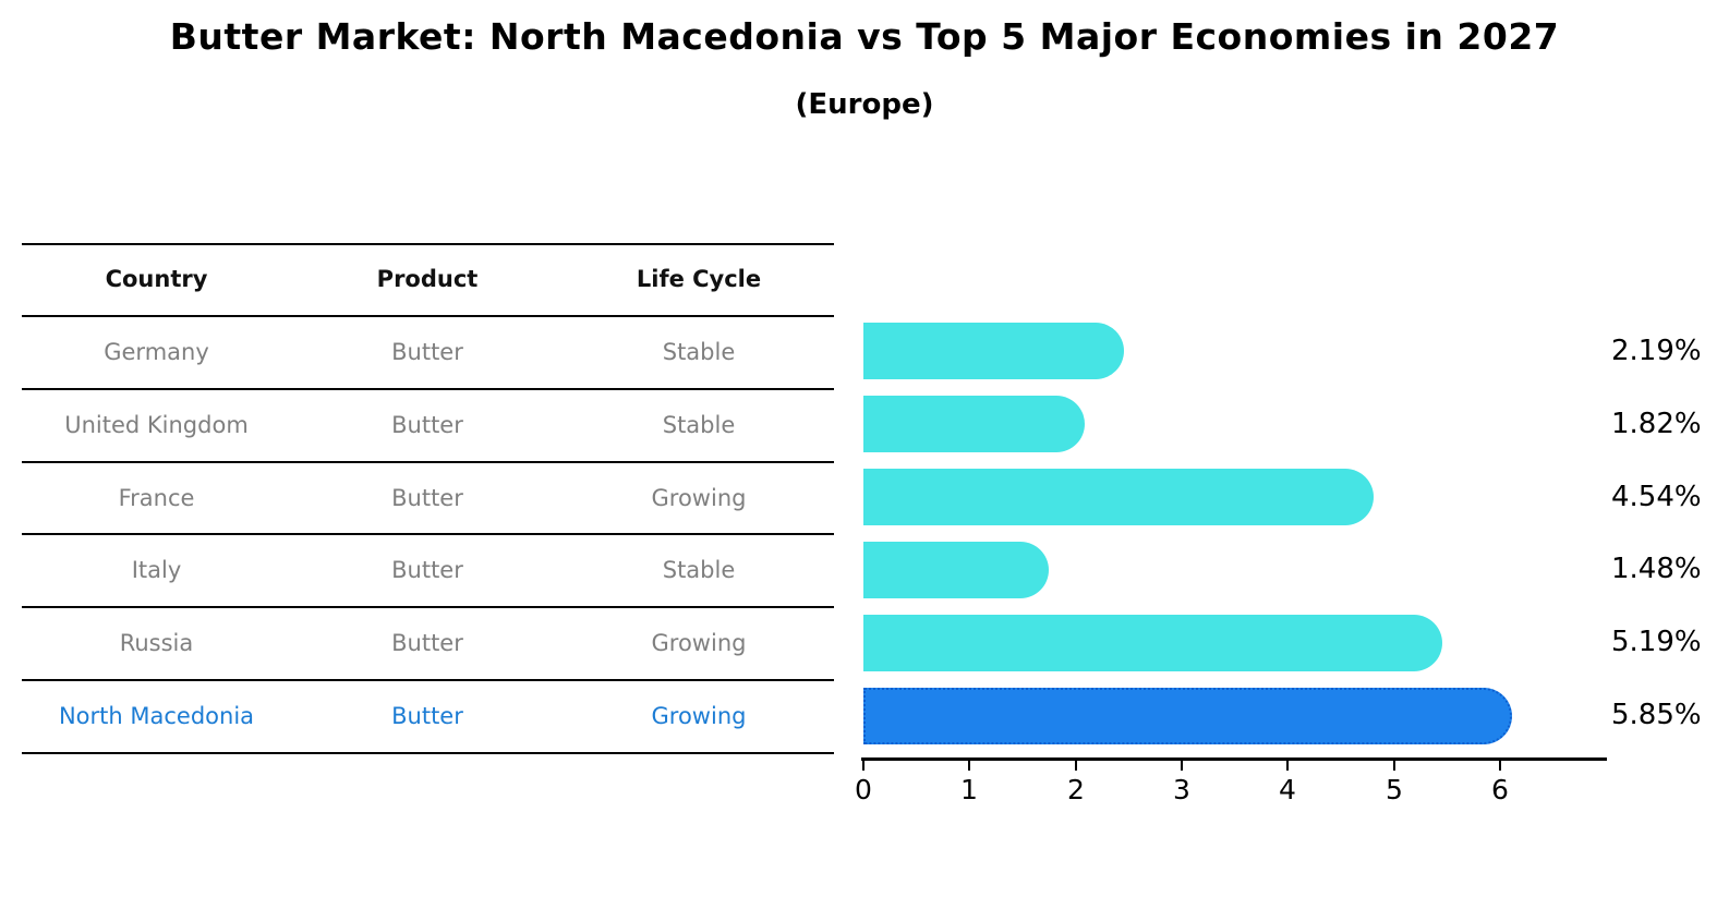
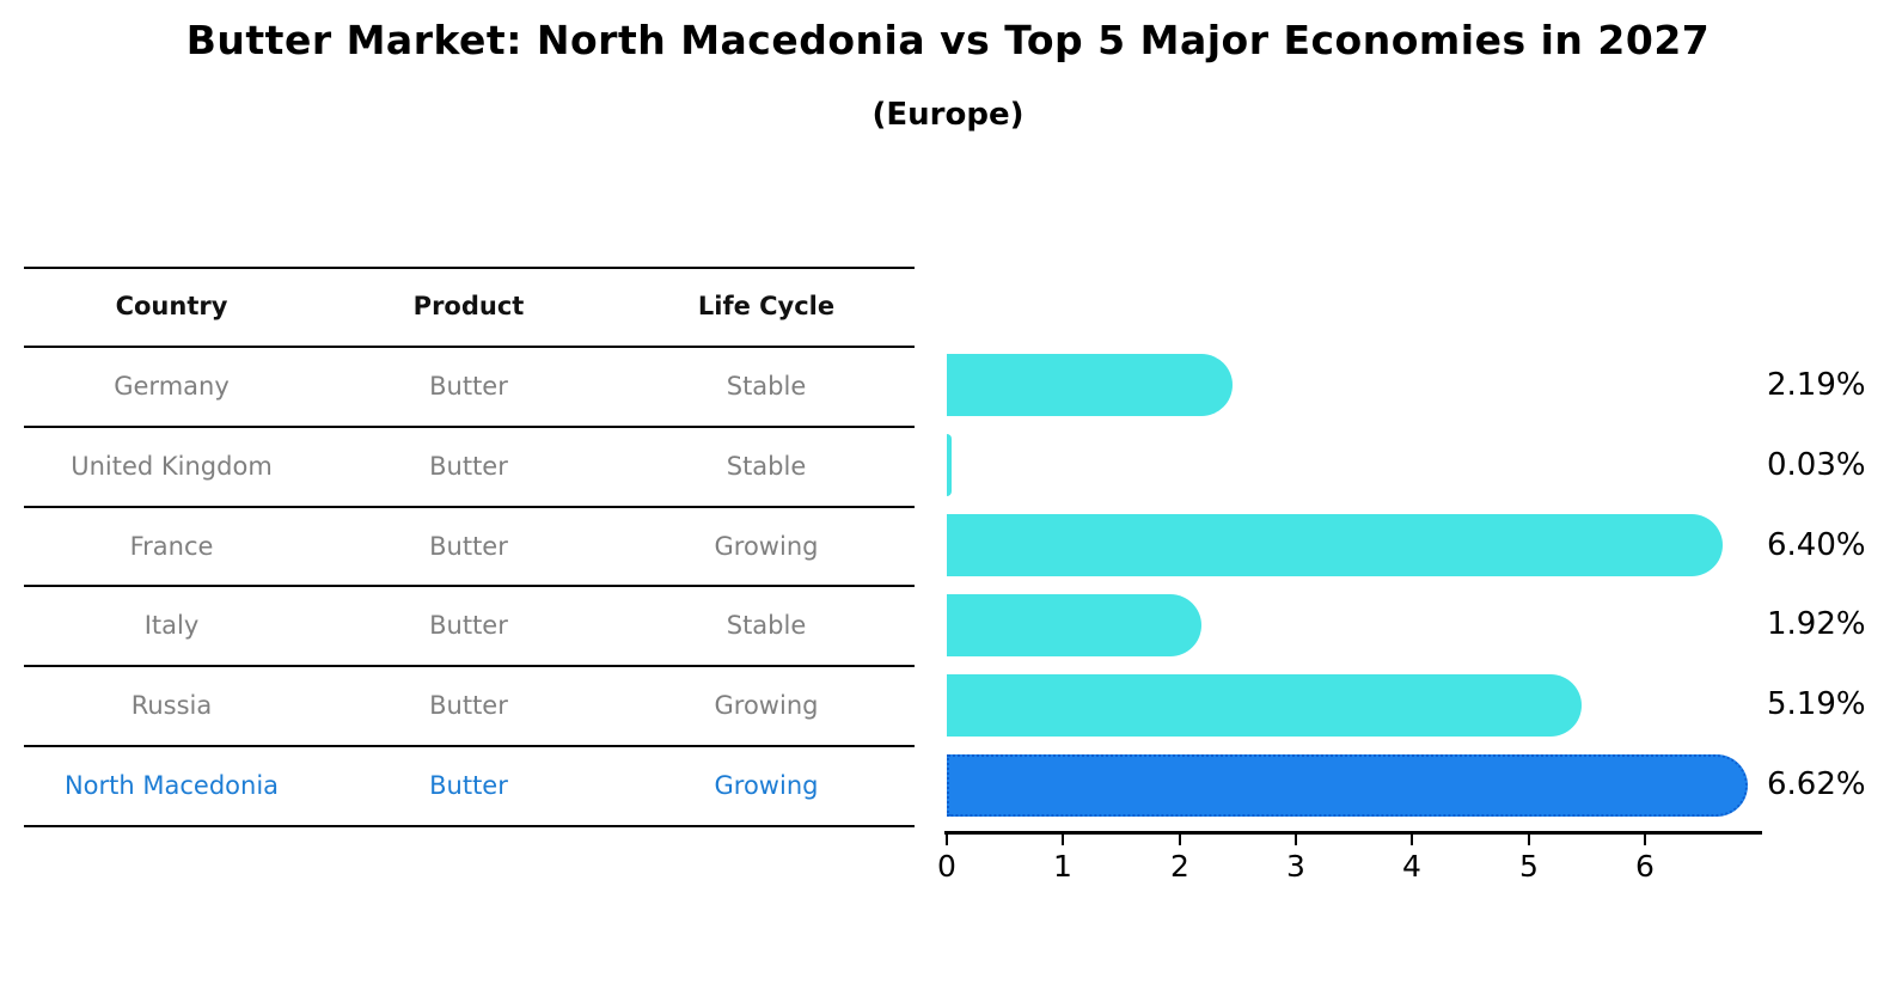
United Kingdom: 1.82% -> 0.03%
France: 4.54% -> 6.40%
Italy: 1.48% -> 1.92%
North Macedonia: 5.85% -> 6.62%
